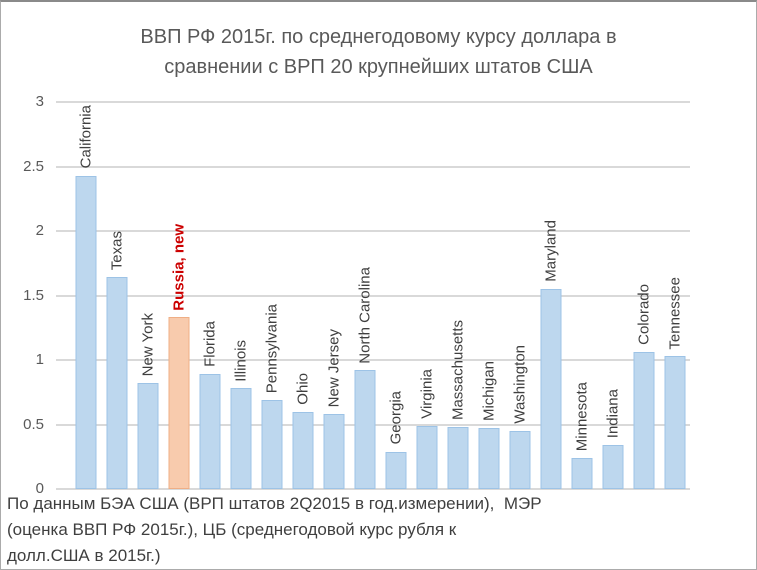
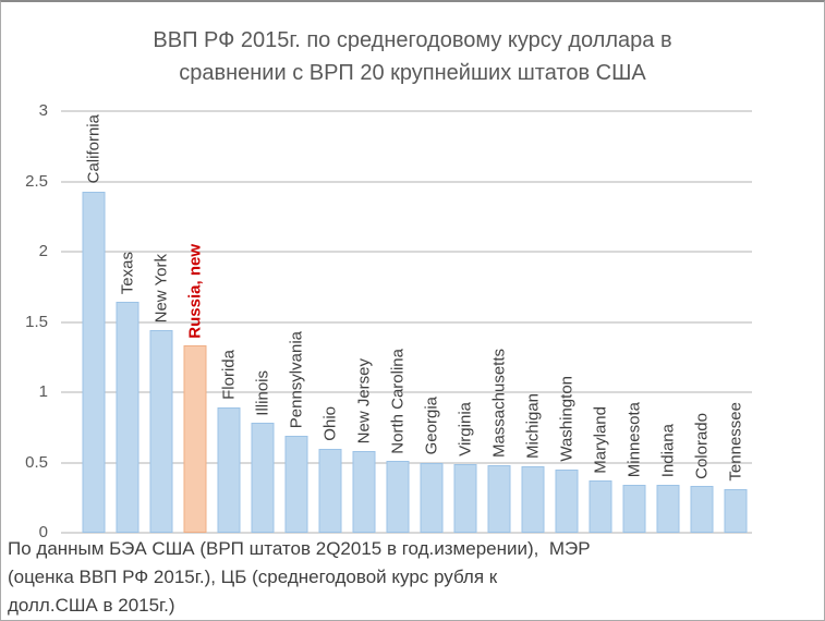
New York: 0.82 -> 1.44
North Carolina: 0.92 -> 0.51
Georgia: 0.29 -> 0.50
Maryland: 1.55 -> 0.37
Minnesota: 0.24 -> 0.34
Colorado: 1.06 -> 0.33
Tennessee: 1.03 -> 0.31
